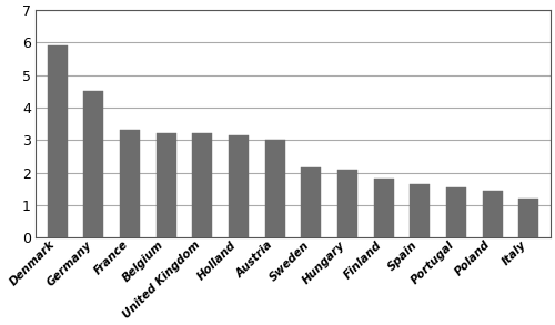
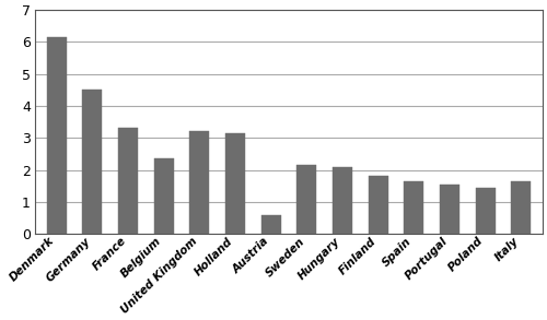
Denmark: 5.90 -> 6.15
Belgium: 3.20 -> 2.35
Austria: 3.00 -> 0.60
Italy: 1.20 -> 1.65
